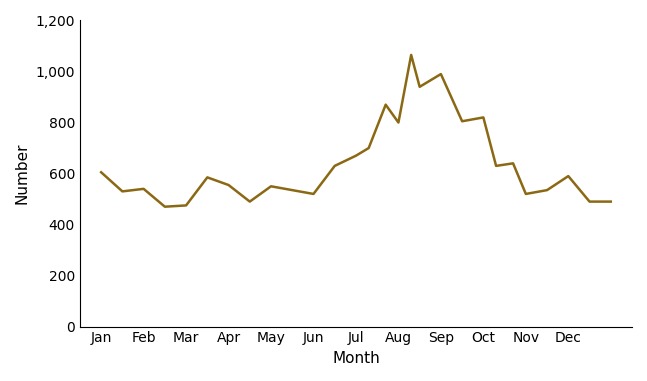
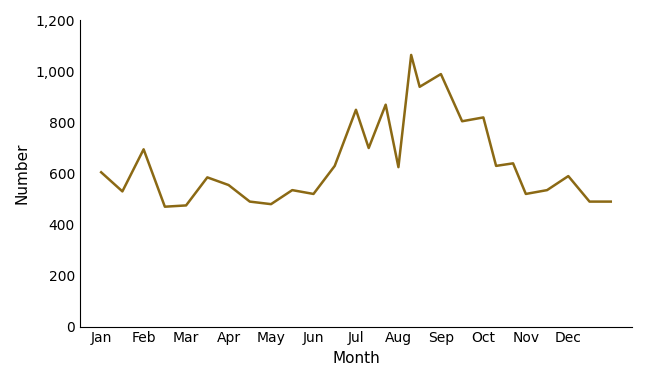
Feb: 540 -> 695
May: 550 -> 480
Jul: 670 -> 850
Aug: 800 -> 625
